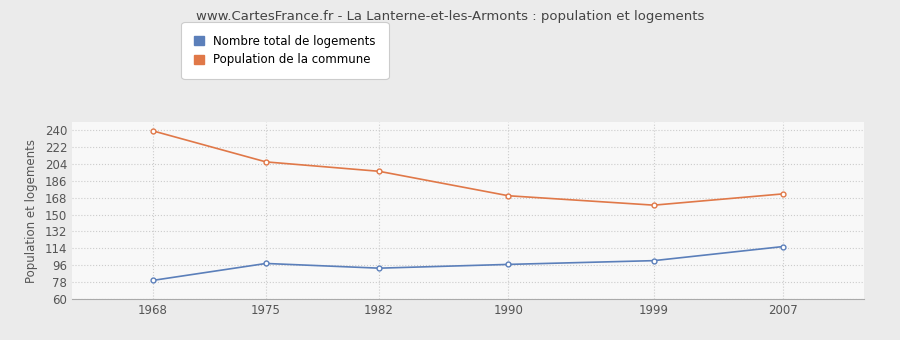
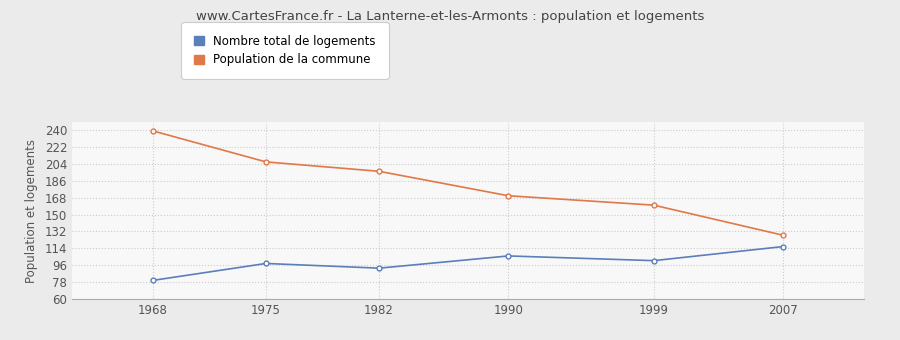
Nombre total de logements/1990: 97 -> 106
Population de la commune/2007: 172 -> 128
